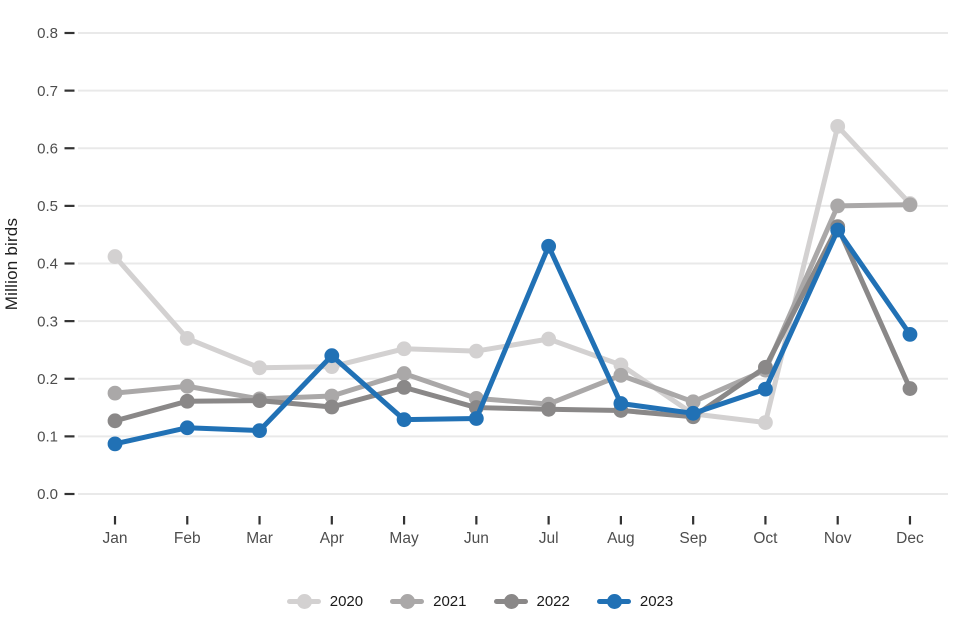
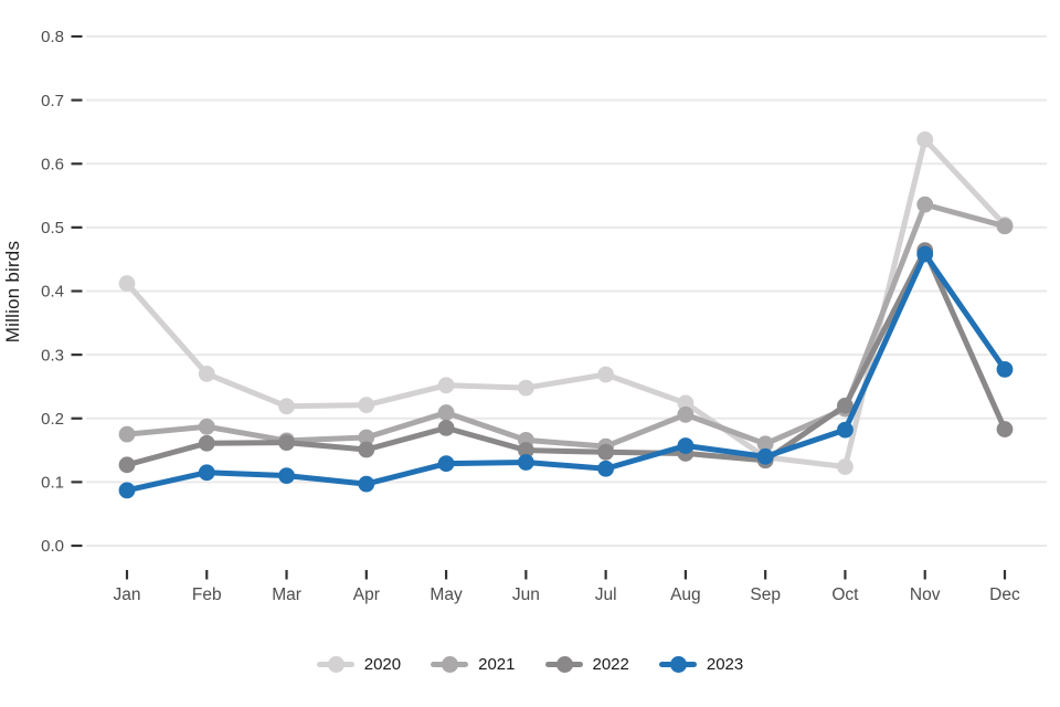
2023/Apr: 0.24 -> 0.10
2023/Jul: 0.43 -> 0.12
2021/Nov: 0.50 -> 0.54
